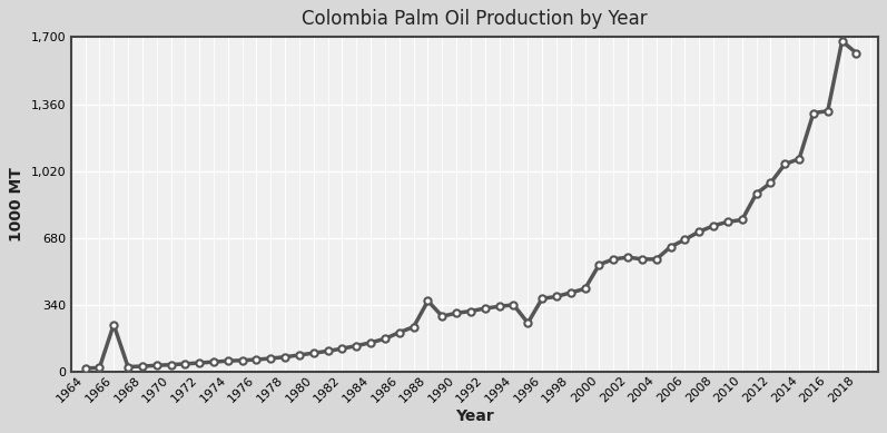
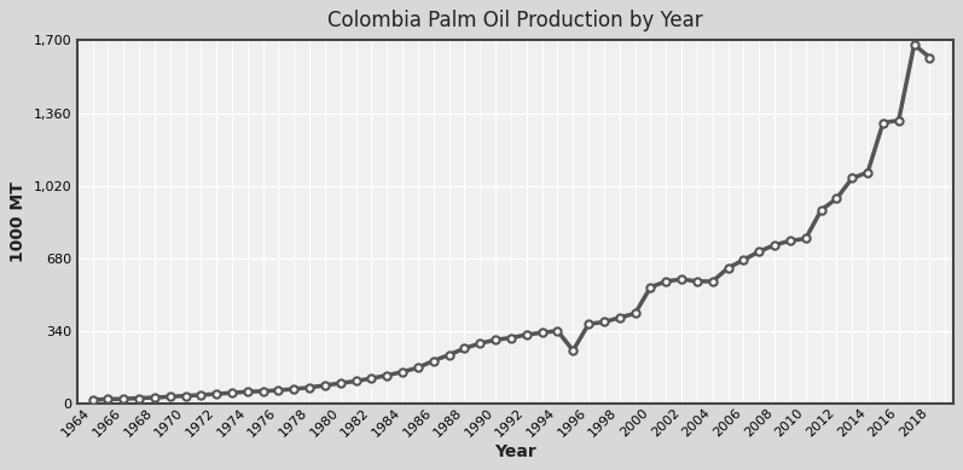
1966: 240 -> 20
1988: 360 -> 260
